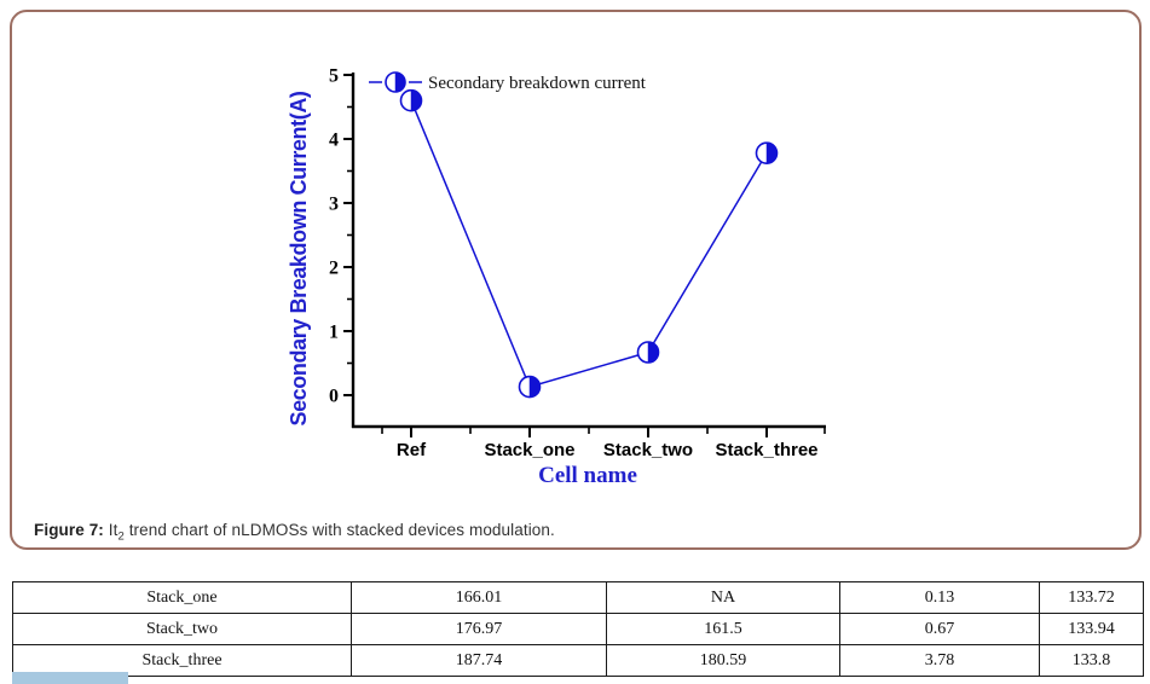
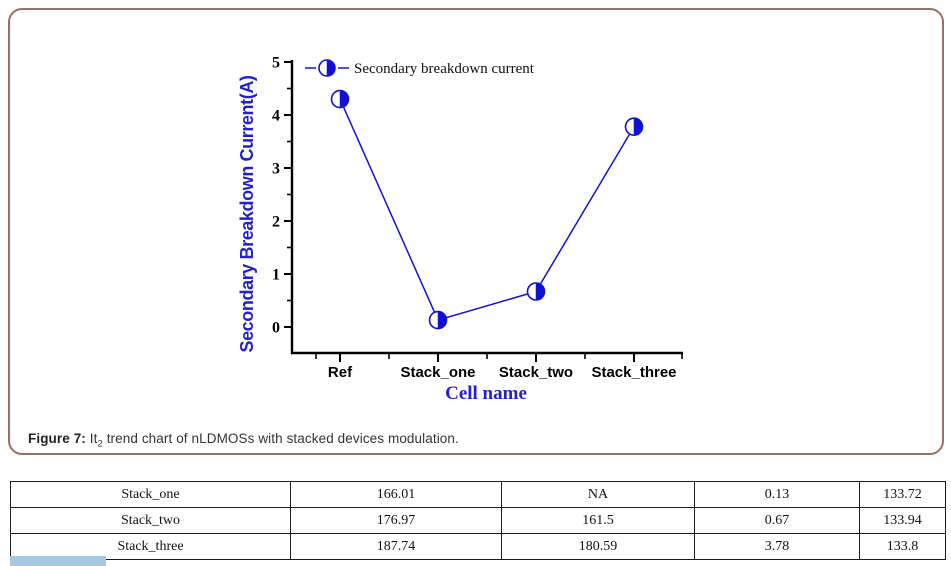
Ref: 4.6 -> 4.3
